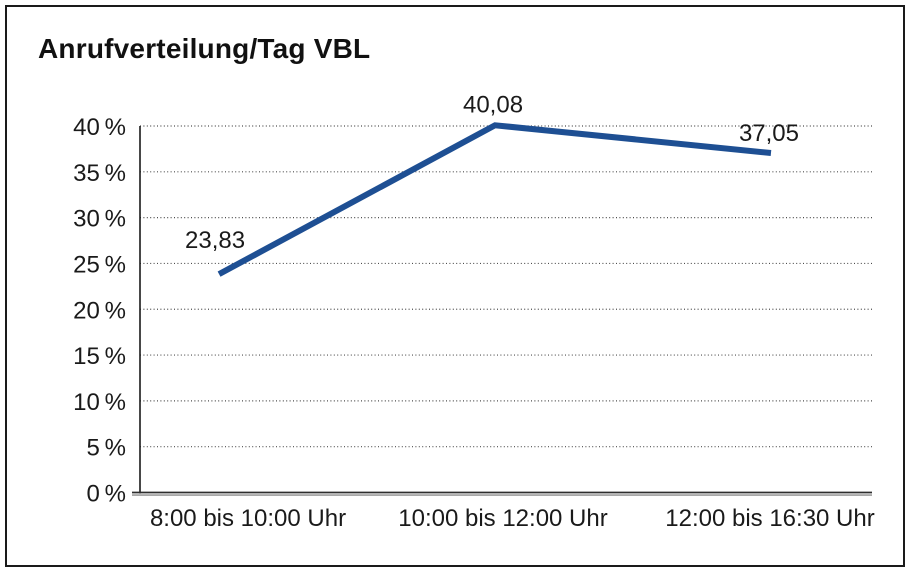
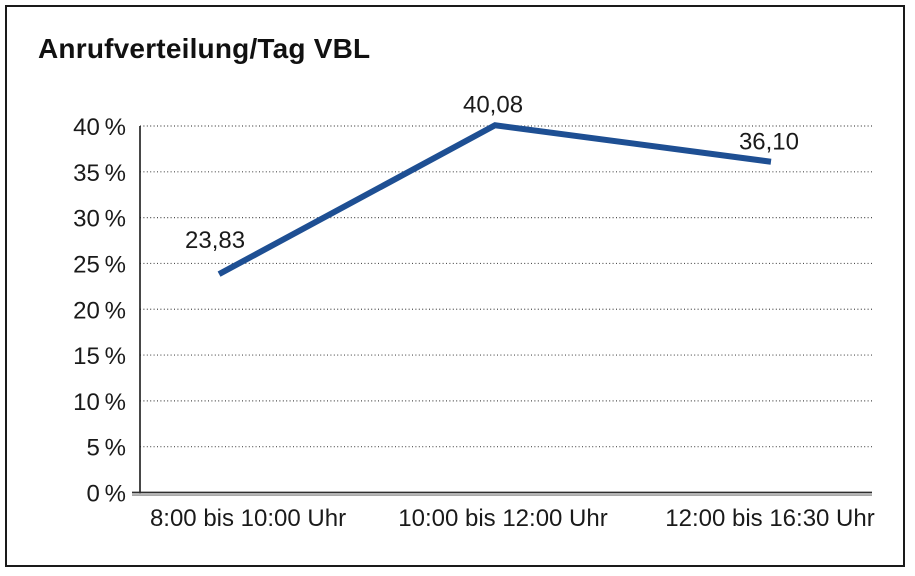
12:00 bis 16:30 Uhr: 37,05 -> 36,10
